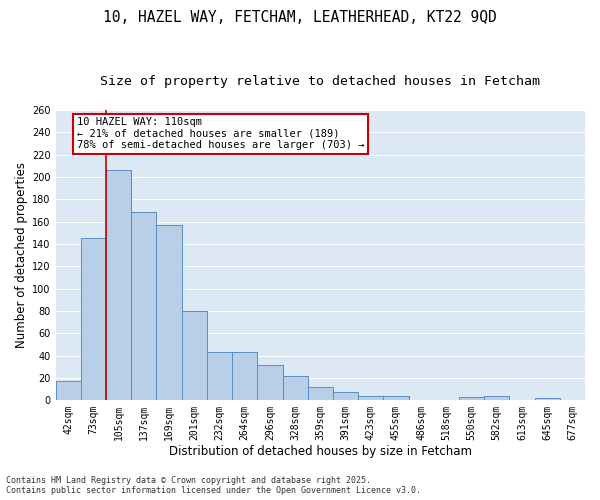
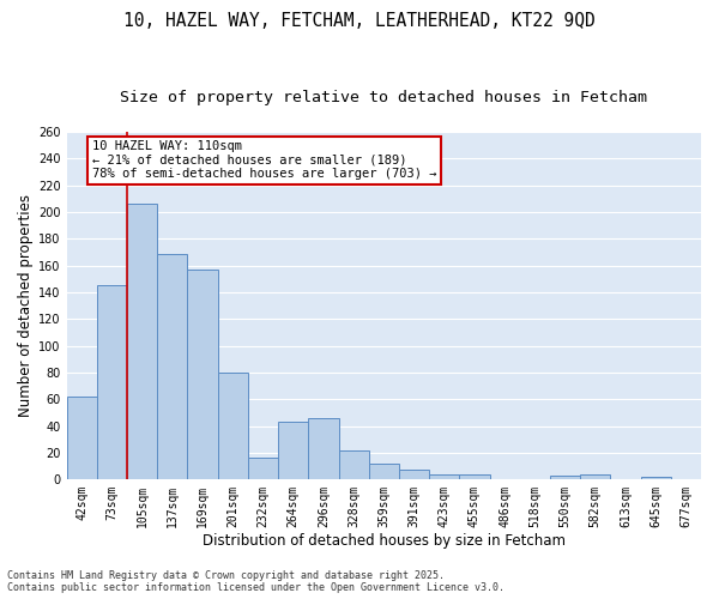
42sqm: 17 -> 62
232sqm: 43 -> 16
296sqm: 32 -> 46
